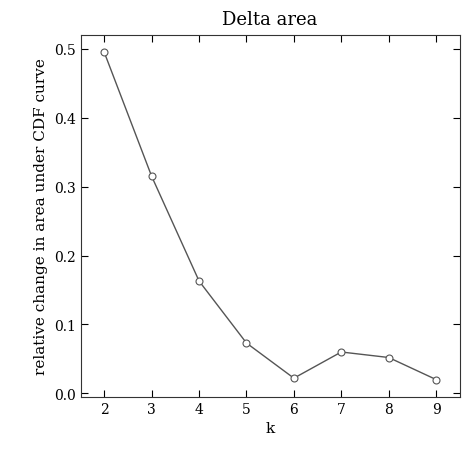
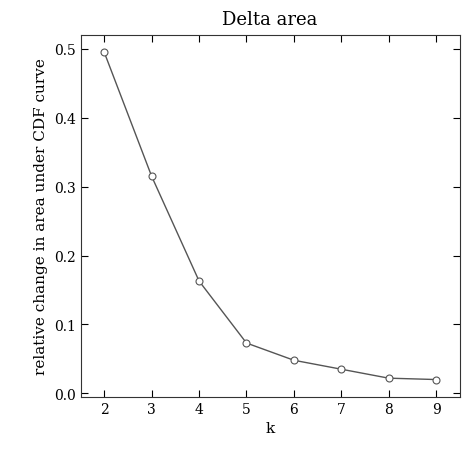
6: 0.022 -> 0.048
7: 0.060 -> 0.035
8: 0.052 -> 0.022
